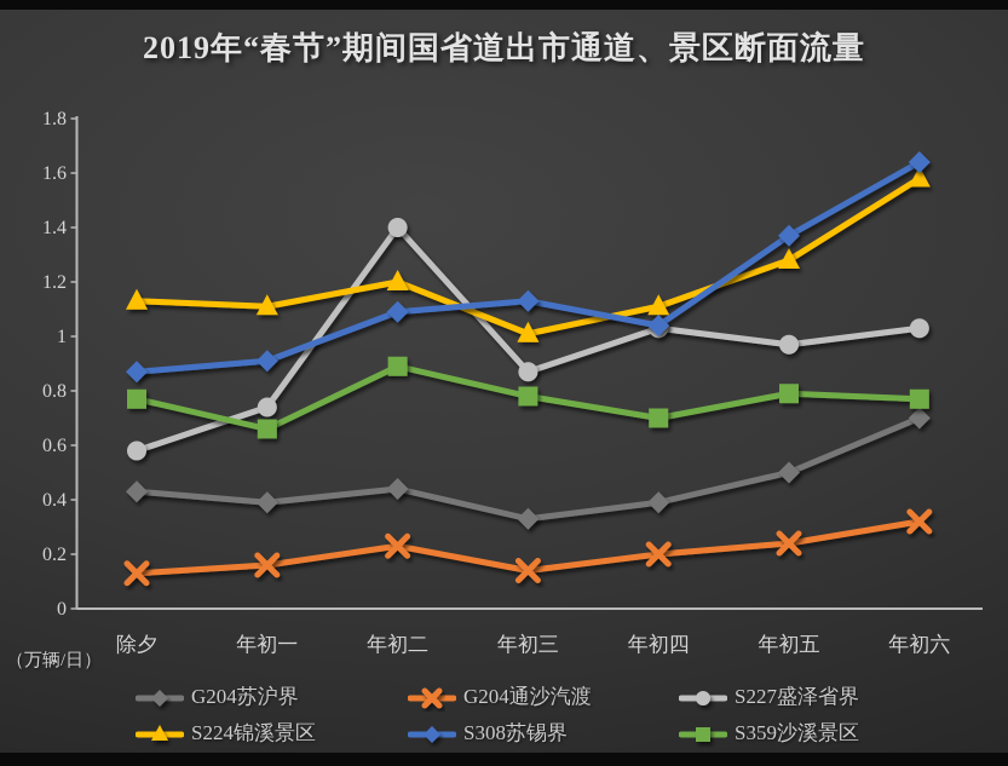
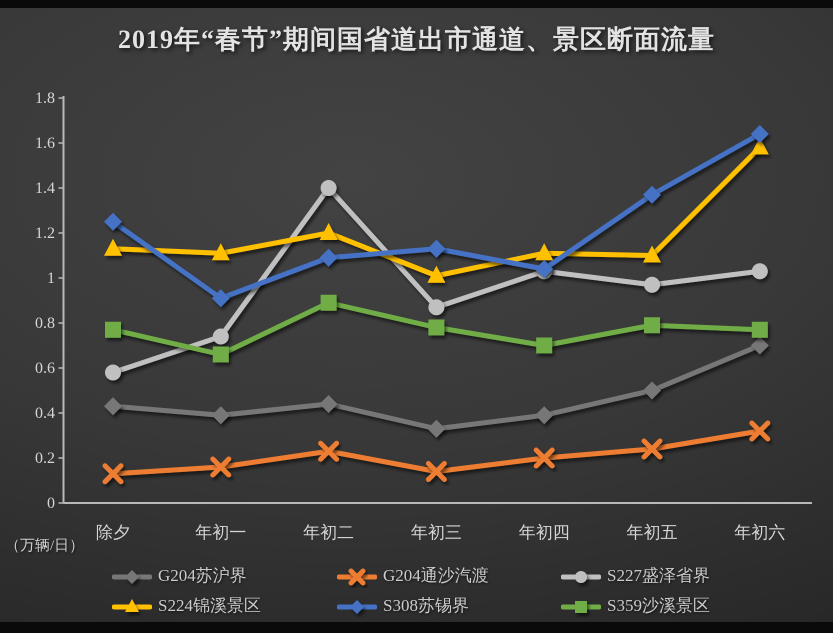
S308苏锡界/除夕: 0.87 -> 1.25
S224锦溪景区/年初五: 1.28 -> 1.10
